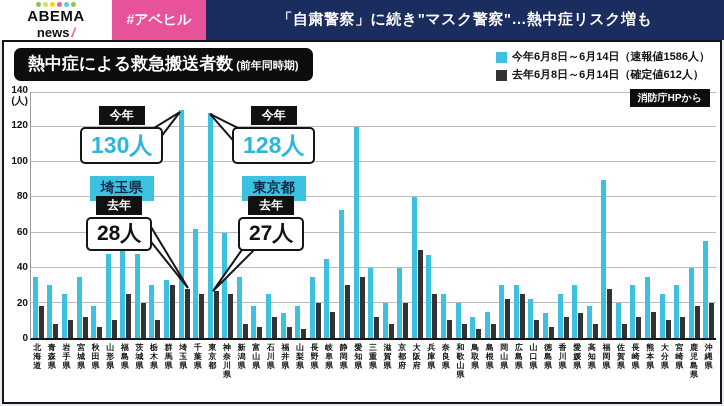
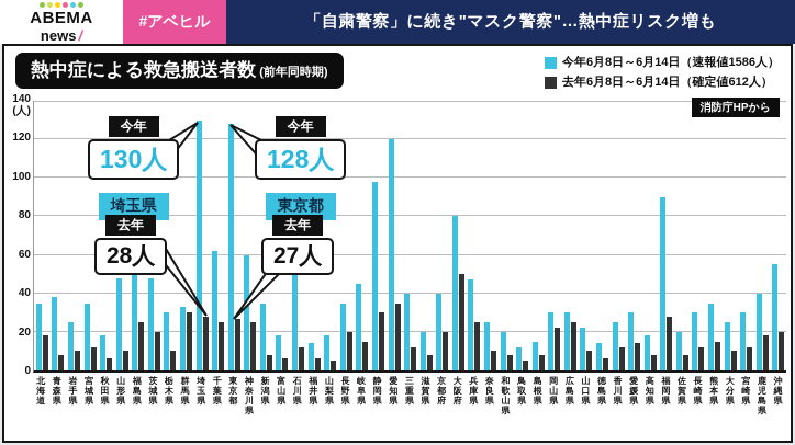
今年6月8日～6月14日（速報値1586人）/青森県: 30 -> 38
今年6月8日～6月14日（速報値1586人）/石川県: 25 -> 66
今年6月8日～6月14日（速報値1586人）/静岡県: 73 -> 98
